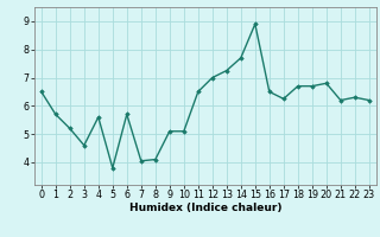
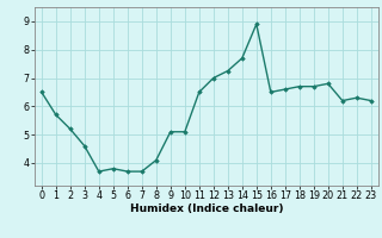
4: 5.60 -> 3.70
6: 5.70 -> 3.70
7: 4.05 -> 3.70
17: 6.25 -> 6.60
